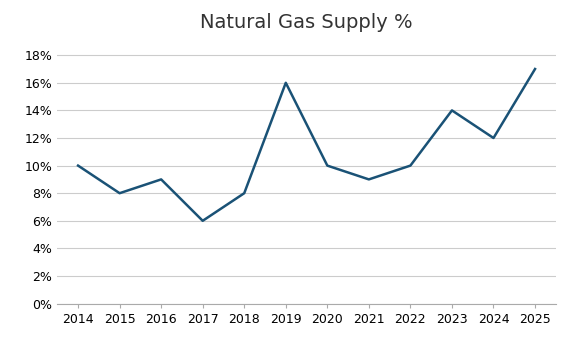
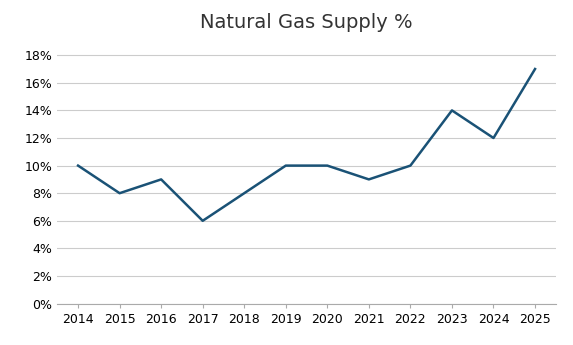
2019: 16% -> 10%
